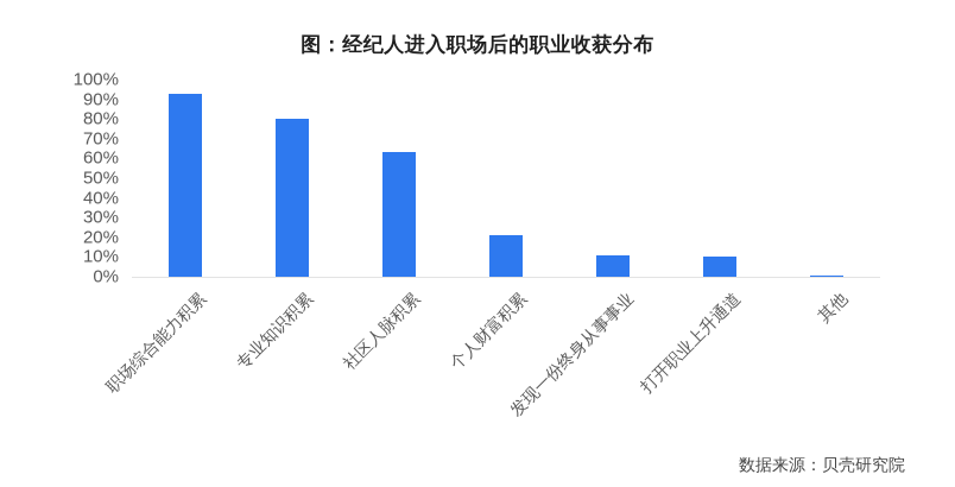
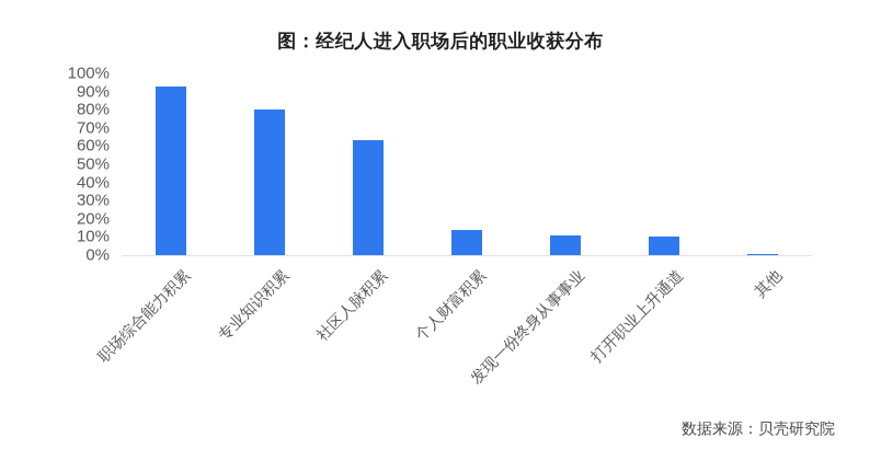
个人财富积累: 21% -> 14%
